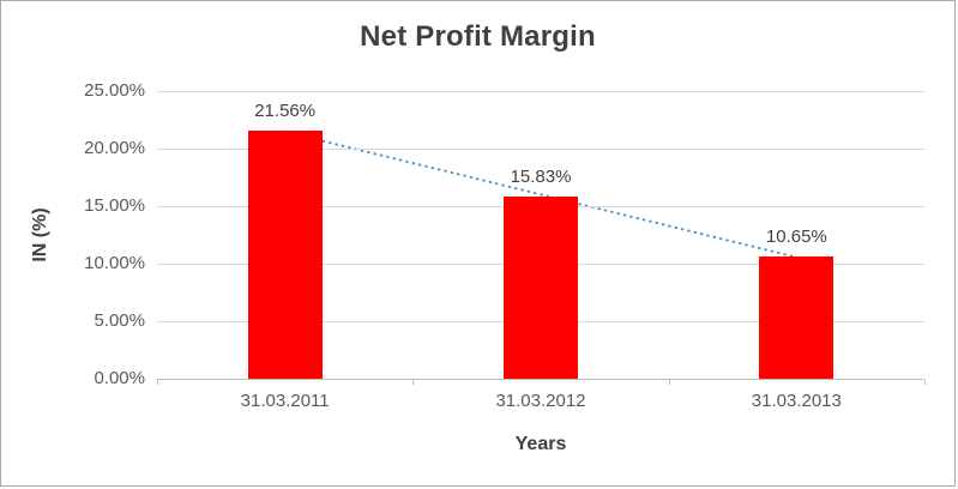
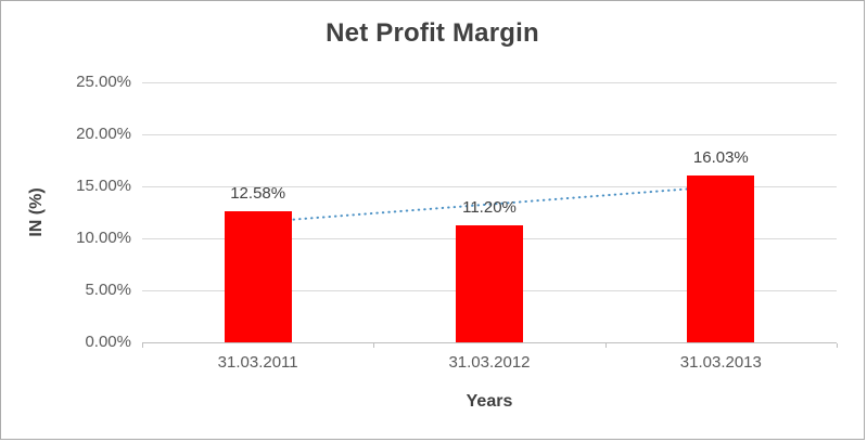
31.03.2011: 21.56% -> 12.58%
31.03.2012: 15.83% -> 11.20%
31.03.2013: 10.65% -> 16.03%
